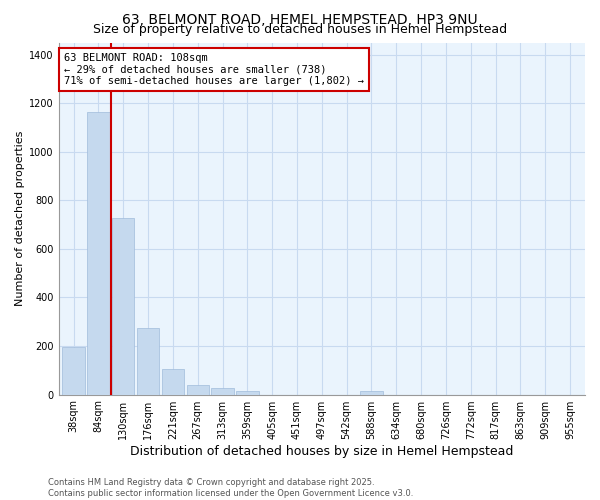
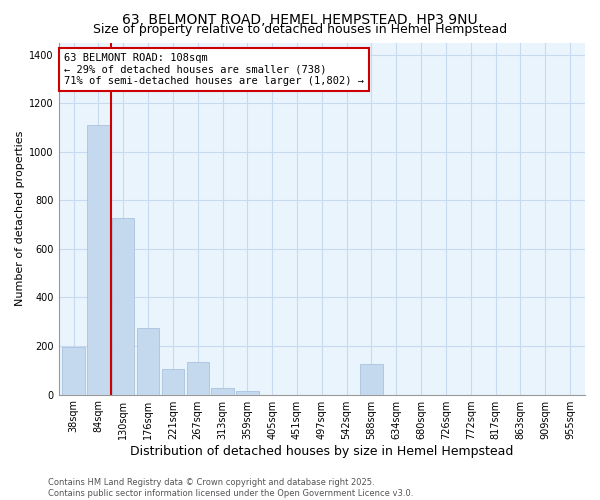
84sqm: 1163 -> 1110
267sqm: 40 -> 135
588sqm: 14 -> 125
